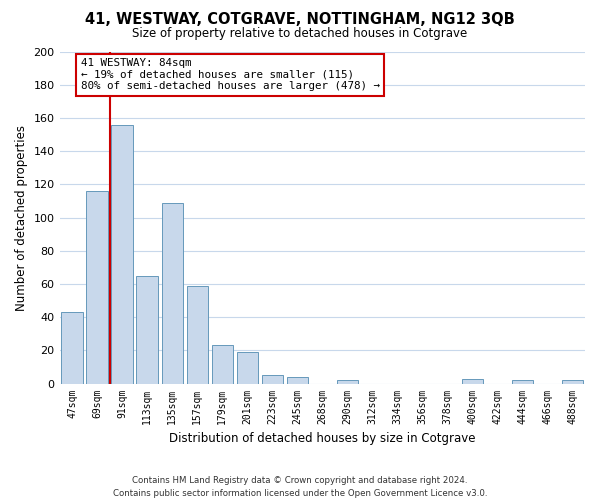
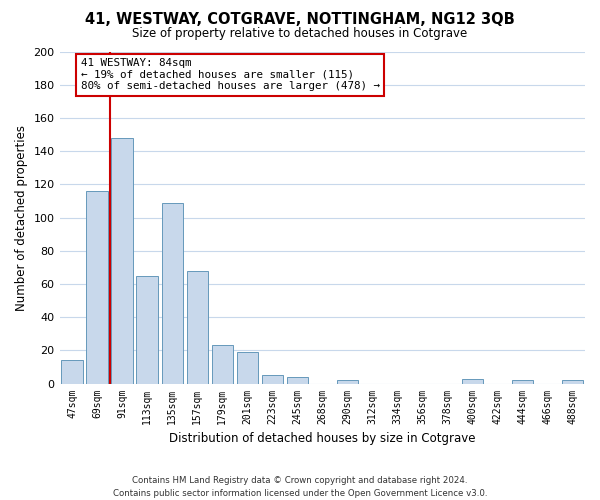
47sqm: 43 -> 14
91sqm: 156 -> 148
157sqm: 59 -> 68
